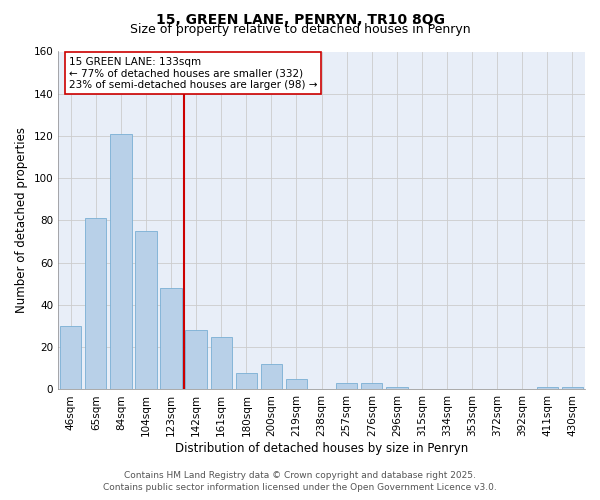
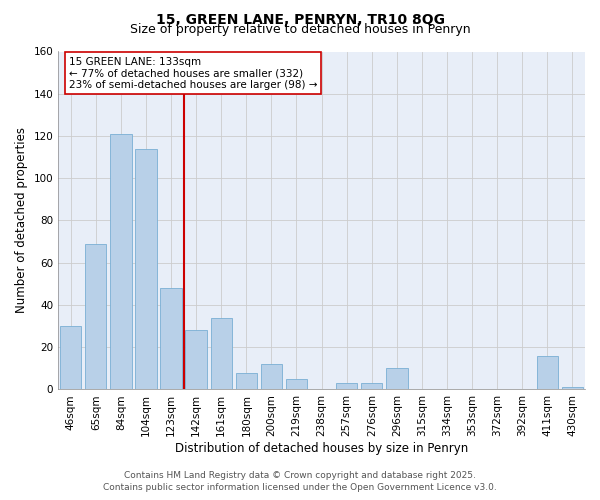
65sqm: 81 -> 69
104sqm: 75 -> 114
161sqm: 25 -> 34
296sqm: 1 -> 10
411sqm: 1 -> 16
